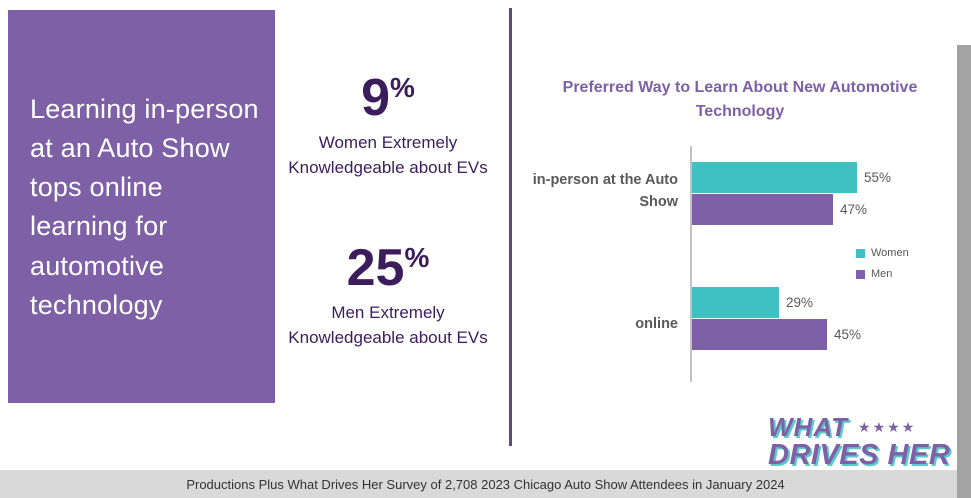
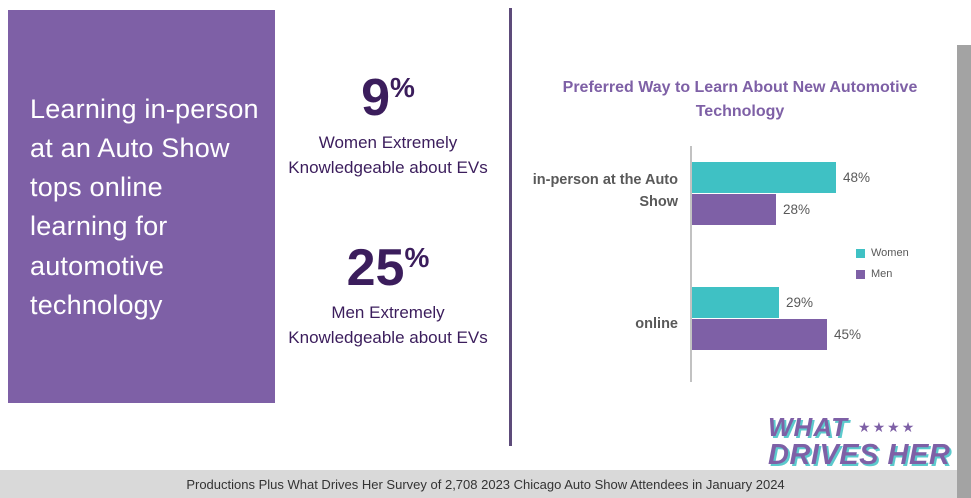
Women/in-person at the Auto Show: 55% -> 48%
Men/in-person at the Auto Show: 47% -> 28%
